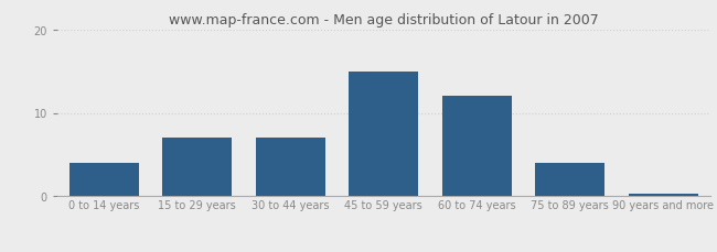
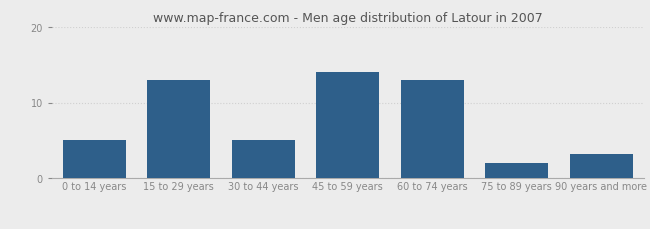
0 to 14 years: 4.0 -> 5.0
15 to 29 years: 7.0 -> 13.0
30 to 44 years: 7.0 -> 5.0
45 to 59 years: 15.0 -> 14.0
60 to 74 years: 12.0 -> 13.0
75 to 89 years: 4.0 -> 2.0
90 years and more: 0.3 -> 3.2
